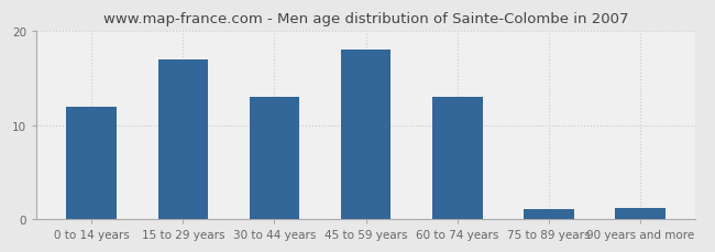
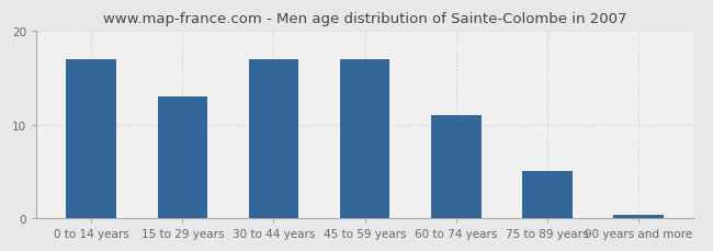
0 to 14 years: 12.0 -> 17.0
15 to 29 years: 17.0 -> 13.0
30 to 44 years: 13.0 -> 17.0
45 to 59 years: 18.0 -> 17.0
60 to 74 years: 13.0 -> 11.0
75 to 89 years: 1.0 -> 5.0
90 years and more: 1.2 -> 0.3
